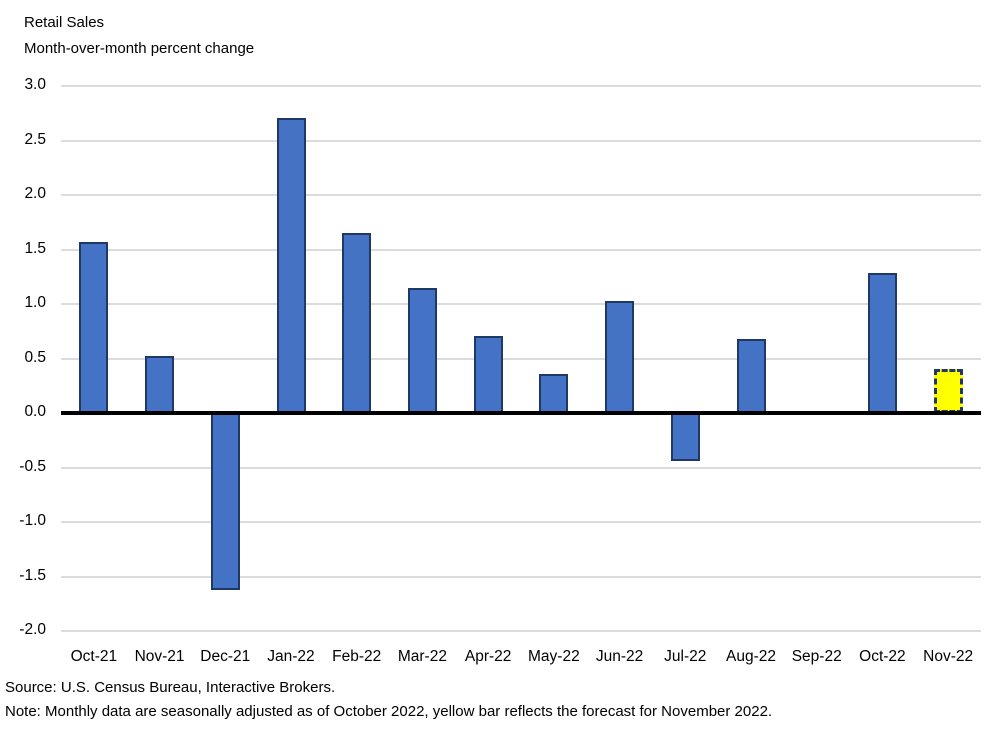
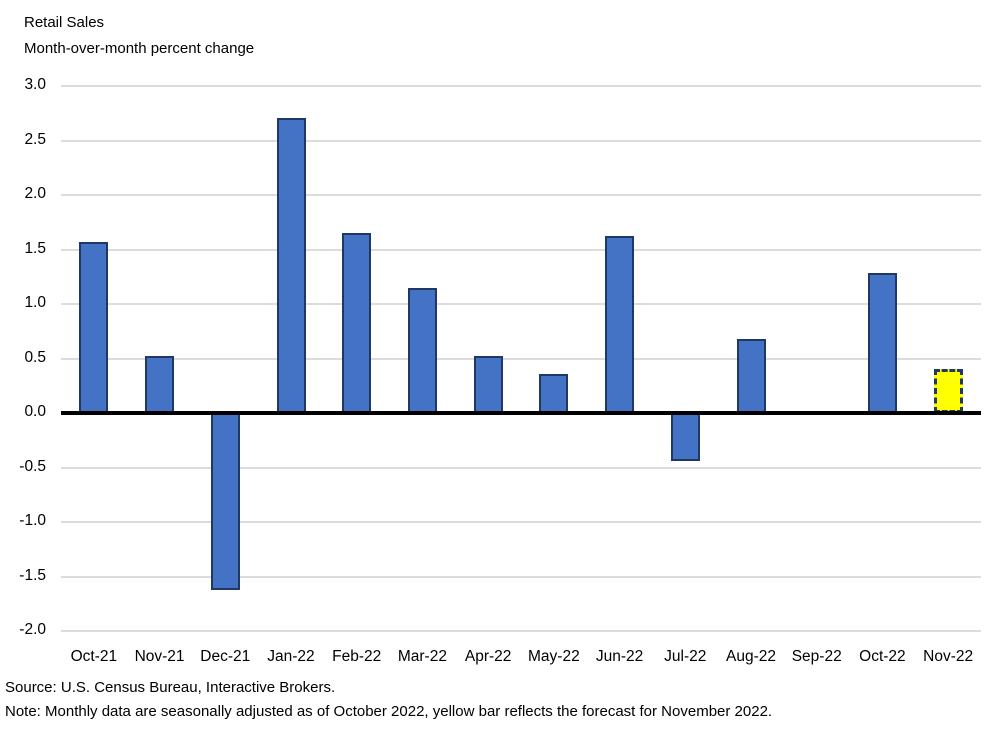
Apr-22: 0.71 -> 0.52
Jun-22: 1.03 -> 1.62
